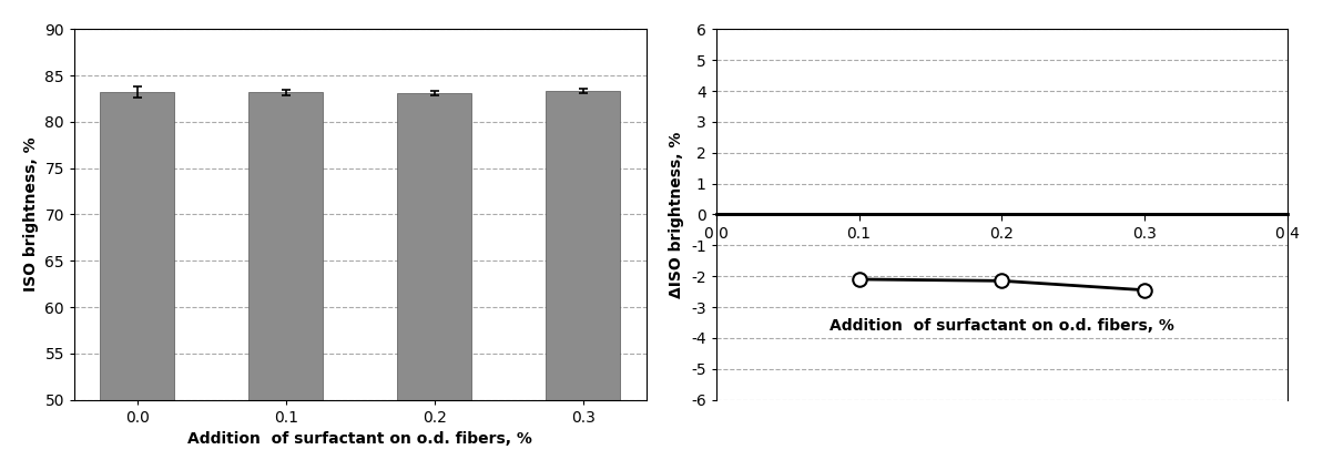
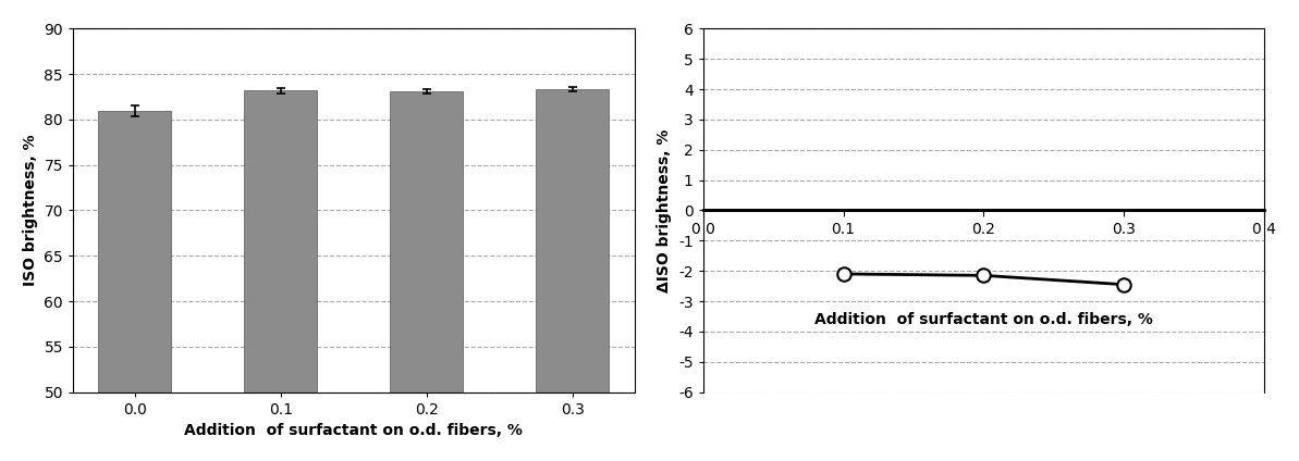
0.0: 83.2 -> 81.0
